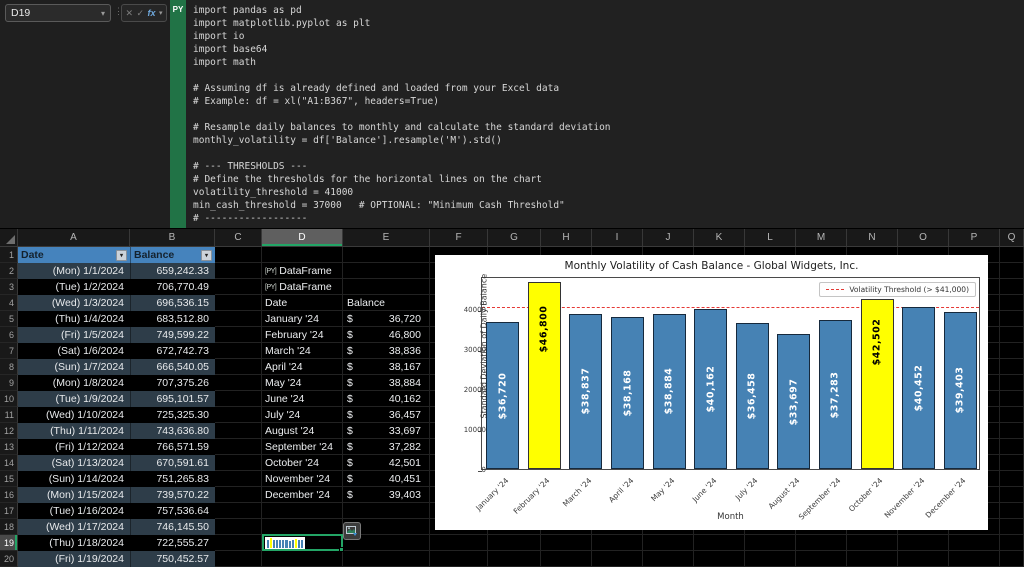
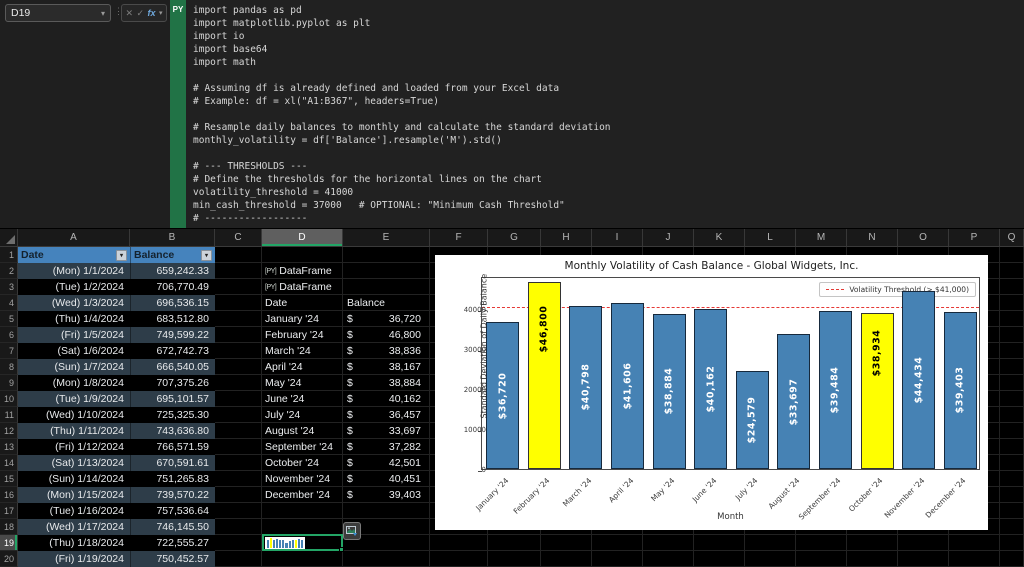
March '24: $38,837 -> $40,798
April '24: $38,168 -> $41,606
July '24: $36,458 -> $24,579
September '24: $37,283 -> $39,484
October '24: $42,502 -> $38,934
November '24: $40,452 -> $44,434
